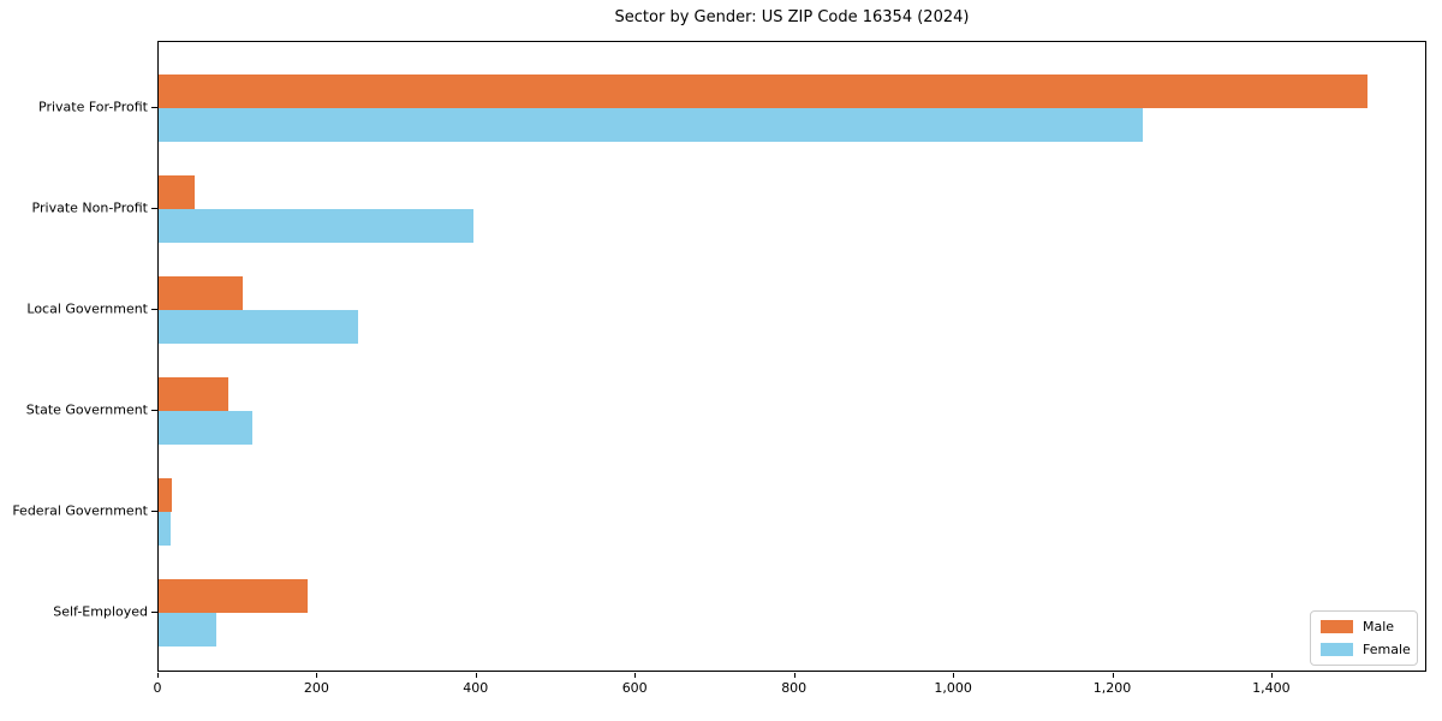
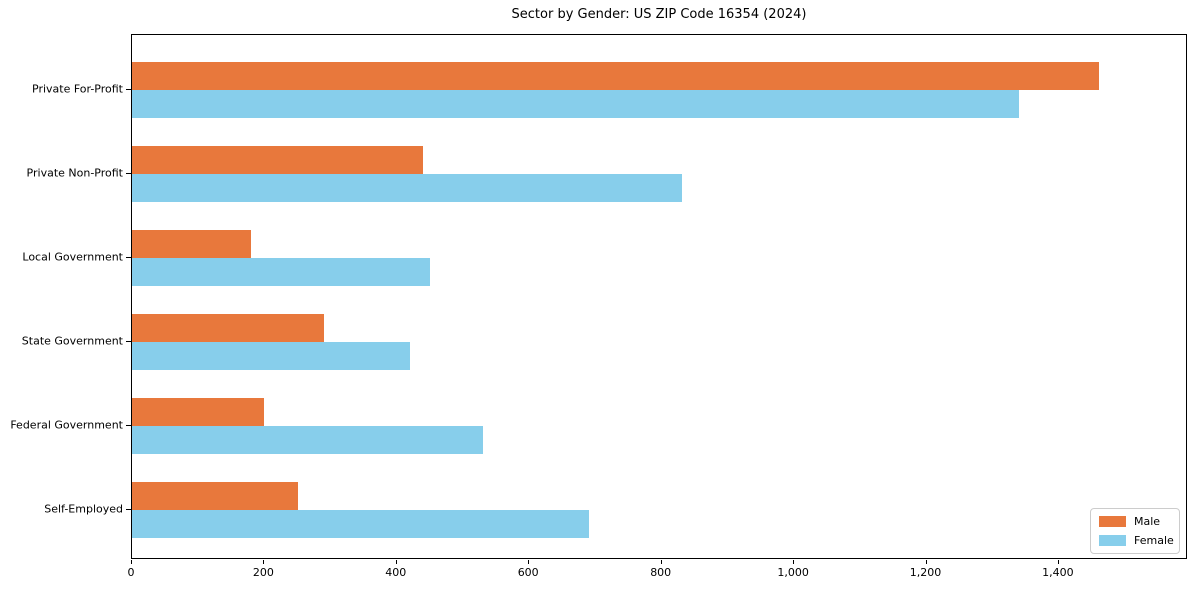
Male/Private For-Profit: 1520 -> 1460
Female/Private For-Profit: 1240 -> 1340
Male/Private Non-Profit: 40 -> 440
Female/Private Non-Profit: 400 -> 830
Male/Local Government: 100 -> 180
Female/Local Government: 250 -> 450
Male/State Government: 90 -> 290
Female/State Government: 120 -> 420
Male/Federal Government: 20 -> 200
Female/Federal Government: 20 -> 530
Male/Self-Employed: 190 -> 250
Female/Self-Employed: 70 -> 690
